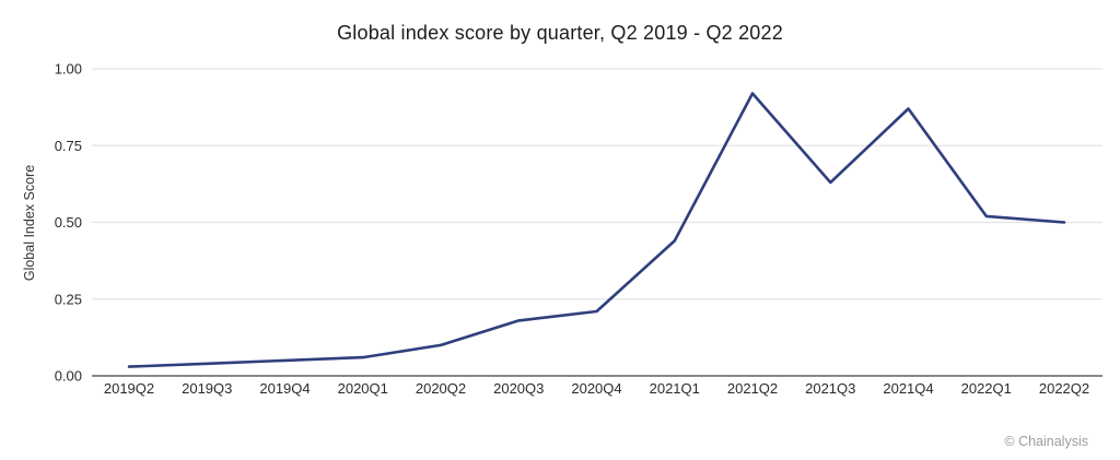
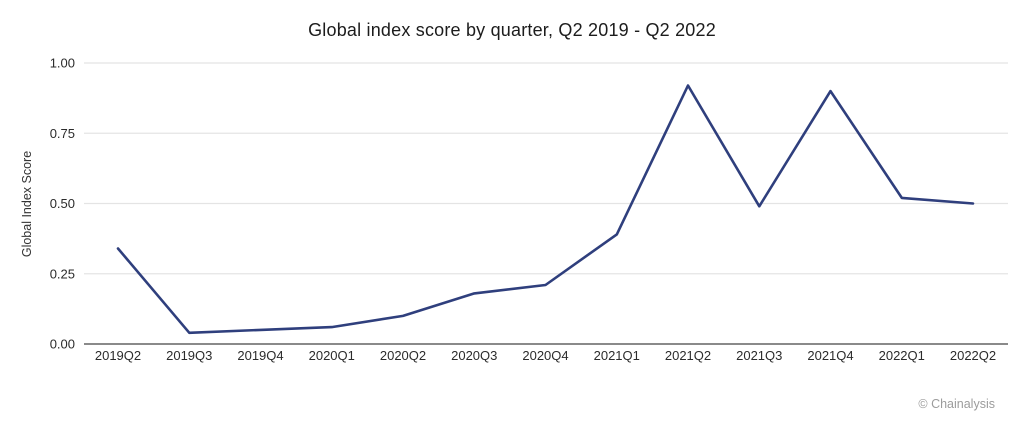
2019Q2: 0.03 -> 0.34
2021Q1: 0.44 -> 0.39
2021Q3: 0.63 -> 0.49
2021Q4: 0.87 -> 0.90
